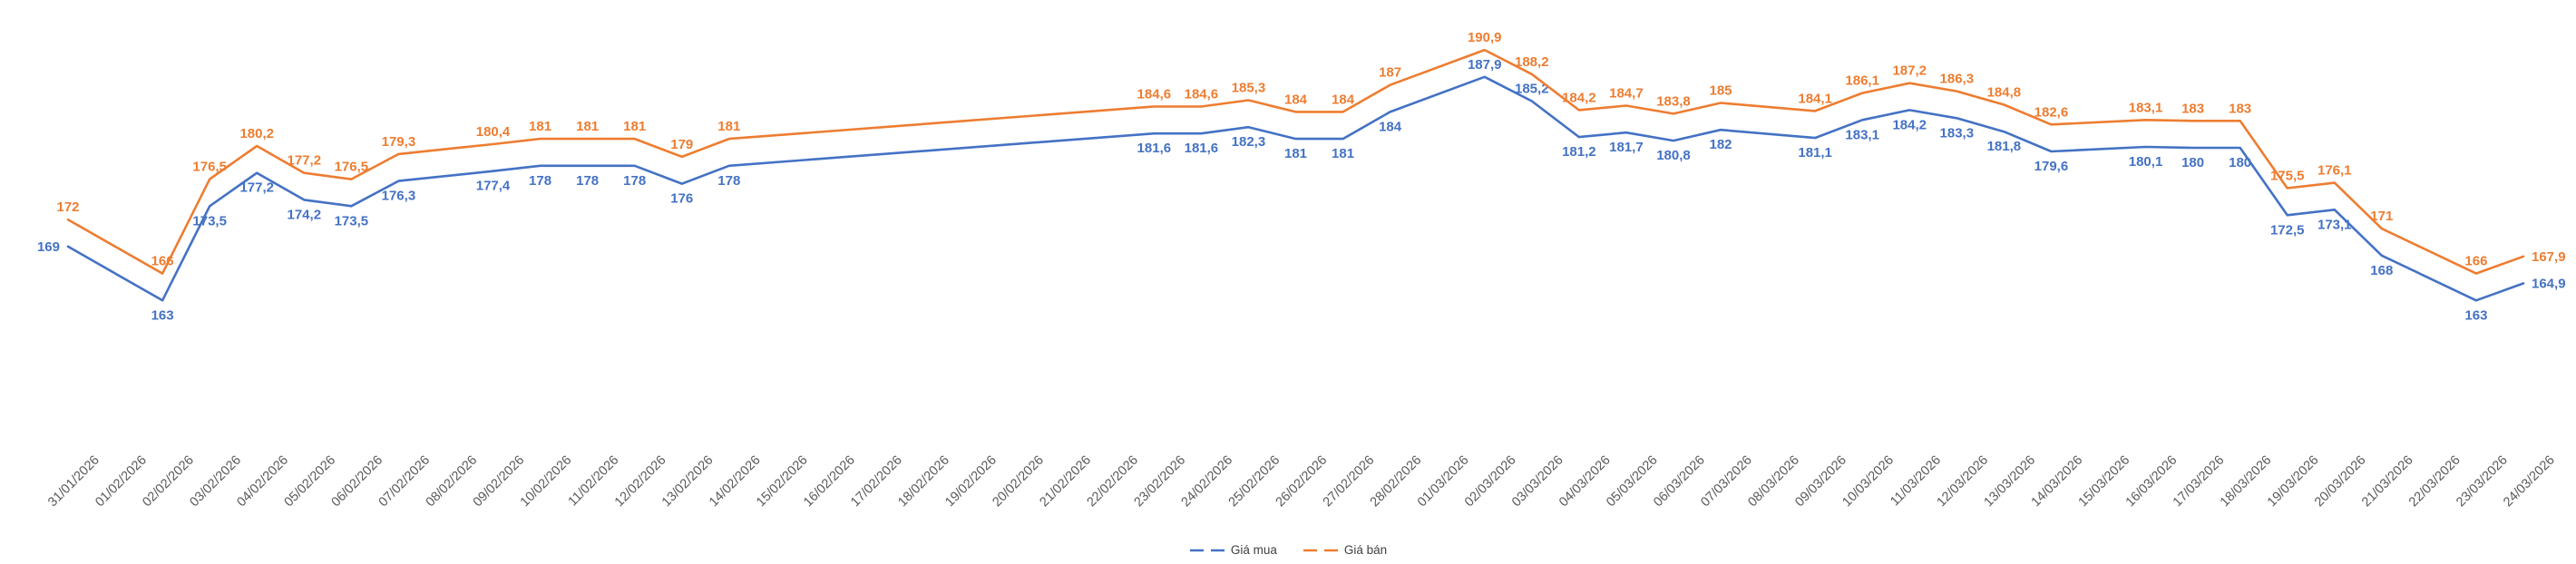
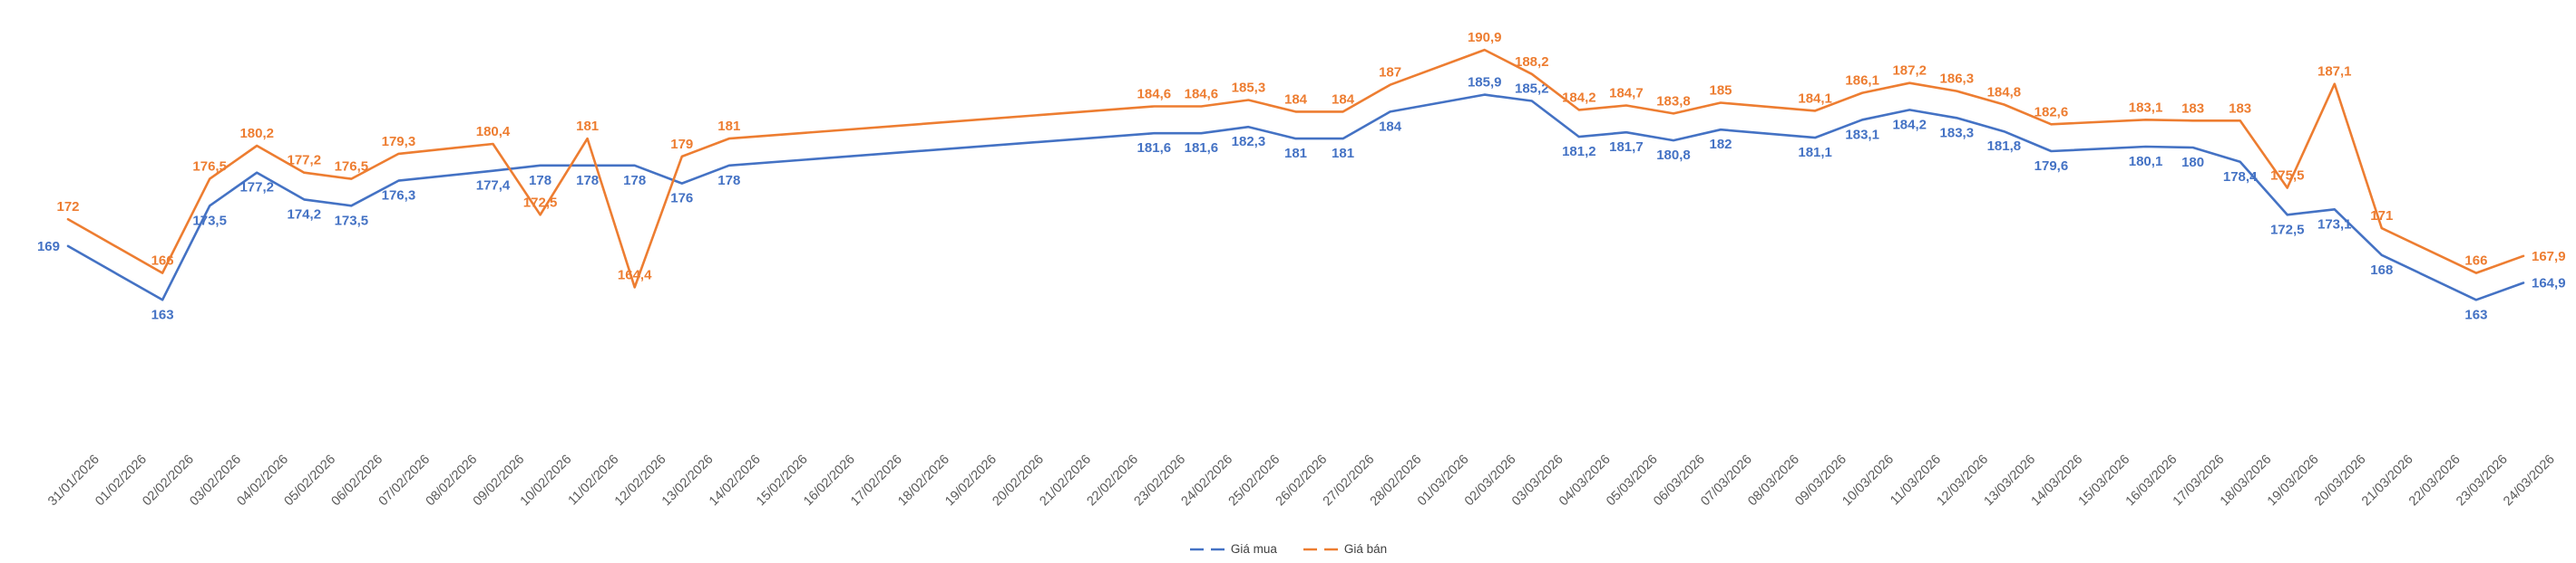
Giá bán/10/02/2026: 181 -> 172,5
Giá bán/12/02/2026: 181 -> 164,4
Giá mua/02/03/2026: 187,9 -> 185,9
Giá mua/18/03/2026: 180 -> 178,4
Giá bán/20/03/2026: 176,1 -> 187,1
